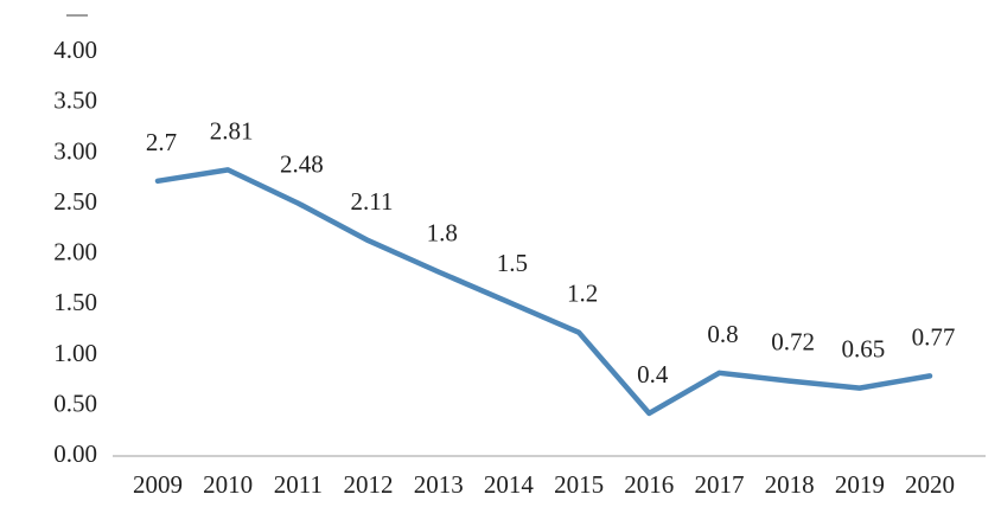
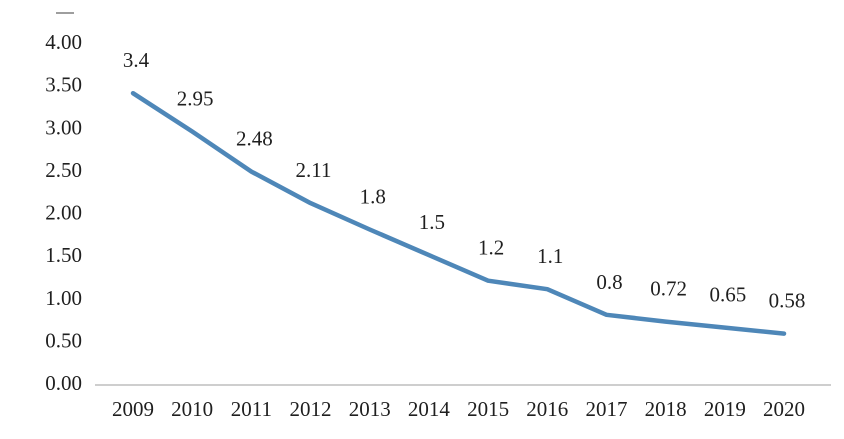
2009: 2.7 -> 3.4
2010: 2.81 -> 2.95
2016: 0.4 -> 1.1
2020: 0.77 -> 0.58
